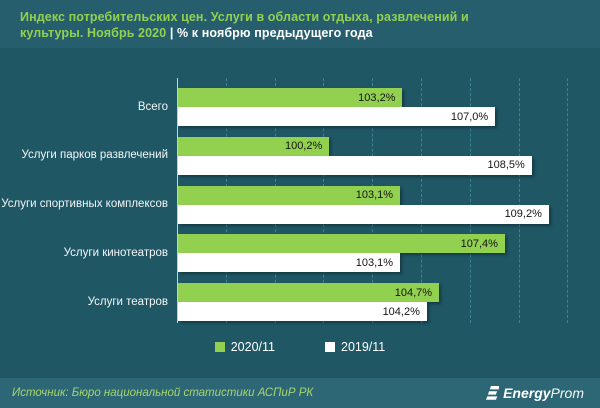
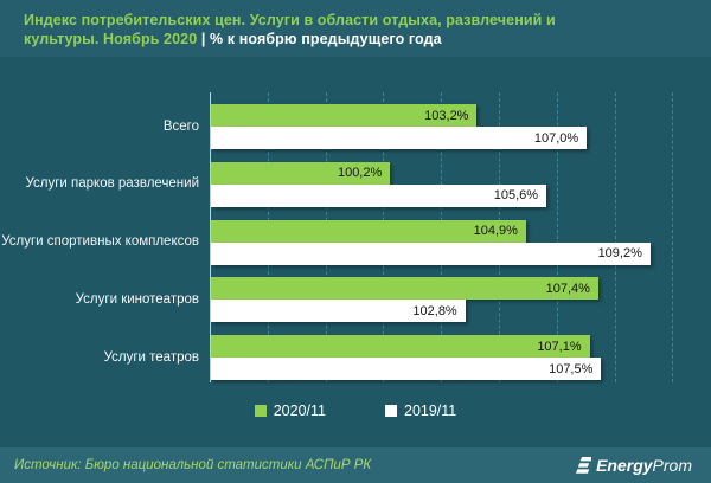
2019/11/Услуги парков развлечений: 108,5% -> 105,6%
2020/11/Услуги спортивных комплексов: 103,1% -> 104,9%
2019/11/Услуги кинотеатров: 103,1% -> 102,8%
2020/11/Услуги театров: 104,7% -> 107,1%
2019/11/Услуги театров: 104,2% -> 107,5%
